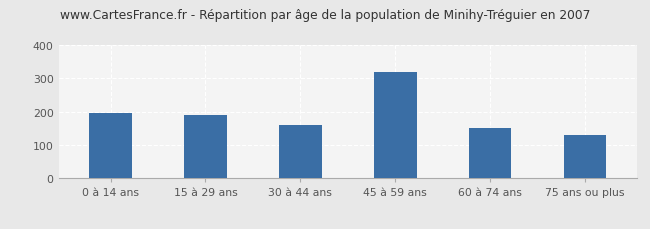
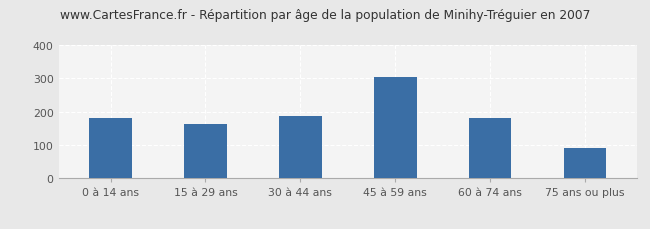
0 à 14 ans: 195 -> 180
15 à 29 ans: 190 -> 162
30 à 44 ans: 160 -> 187
45 à 59 ans: 320 -> 303
60 à 74 ans: 150 -> 180
75 ans ou plus: 130 -> 90
